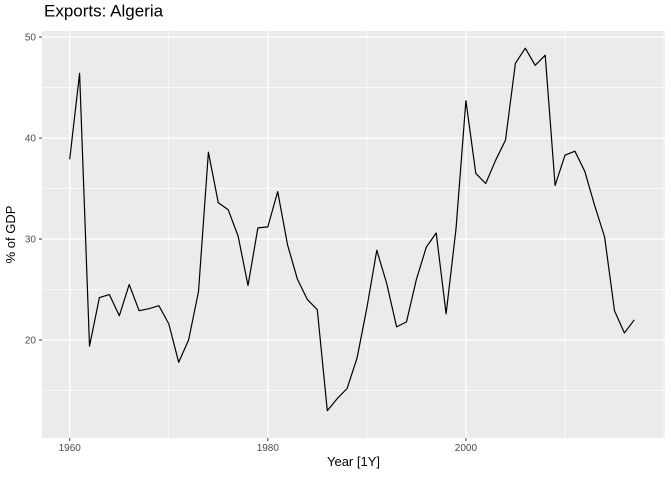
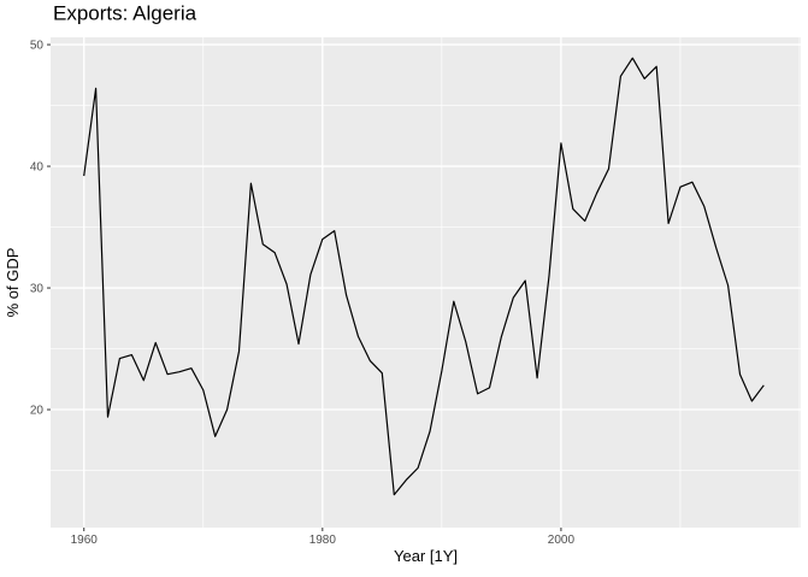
1960: 37.9 -> 39.2
1980: 31.2 -> 34.0
2000: 43.7 -> 41.9
